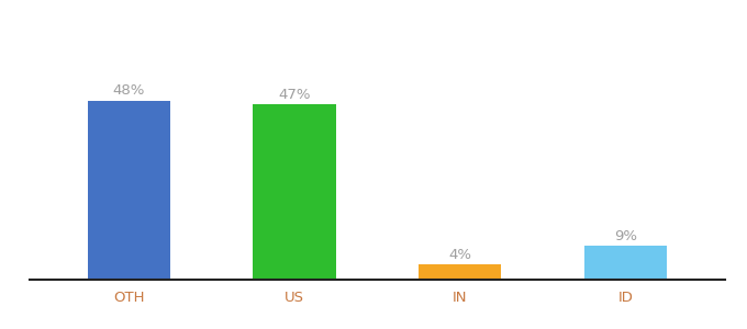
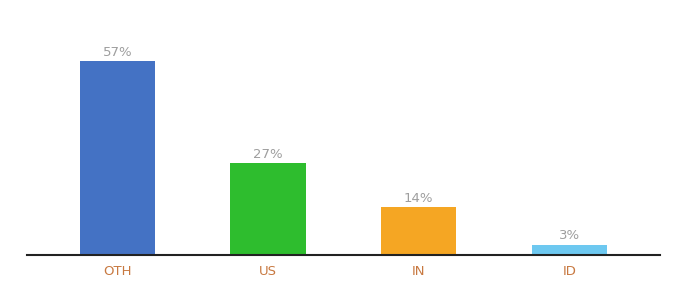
OTH: 48% -> 57%
US: 47% -> 27%
IN: 4% -> 14%
ID: 9% -> 3%
